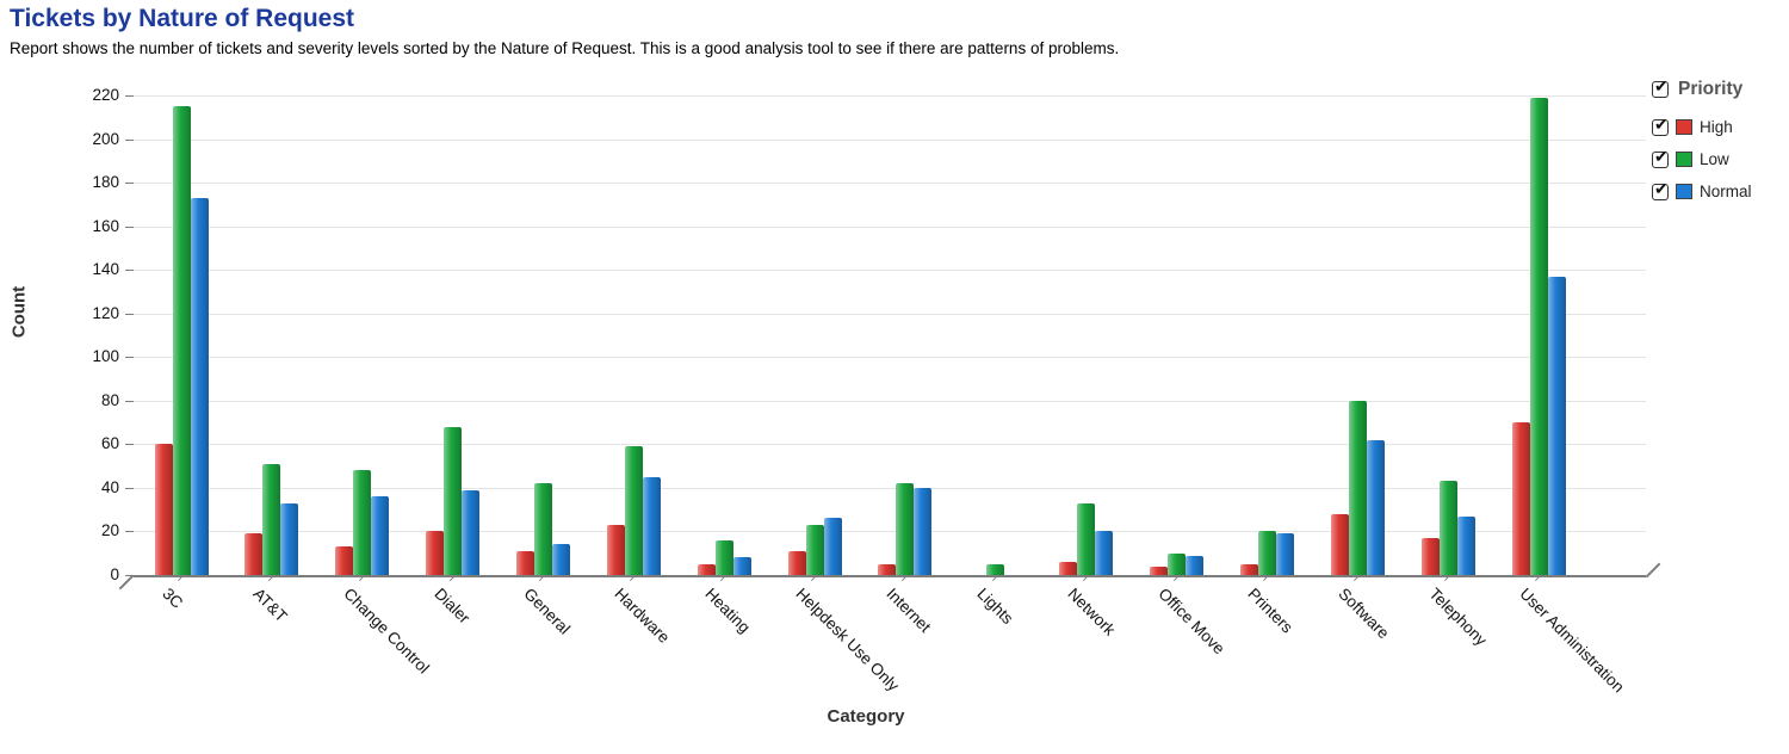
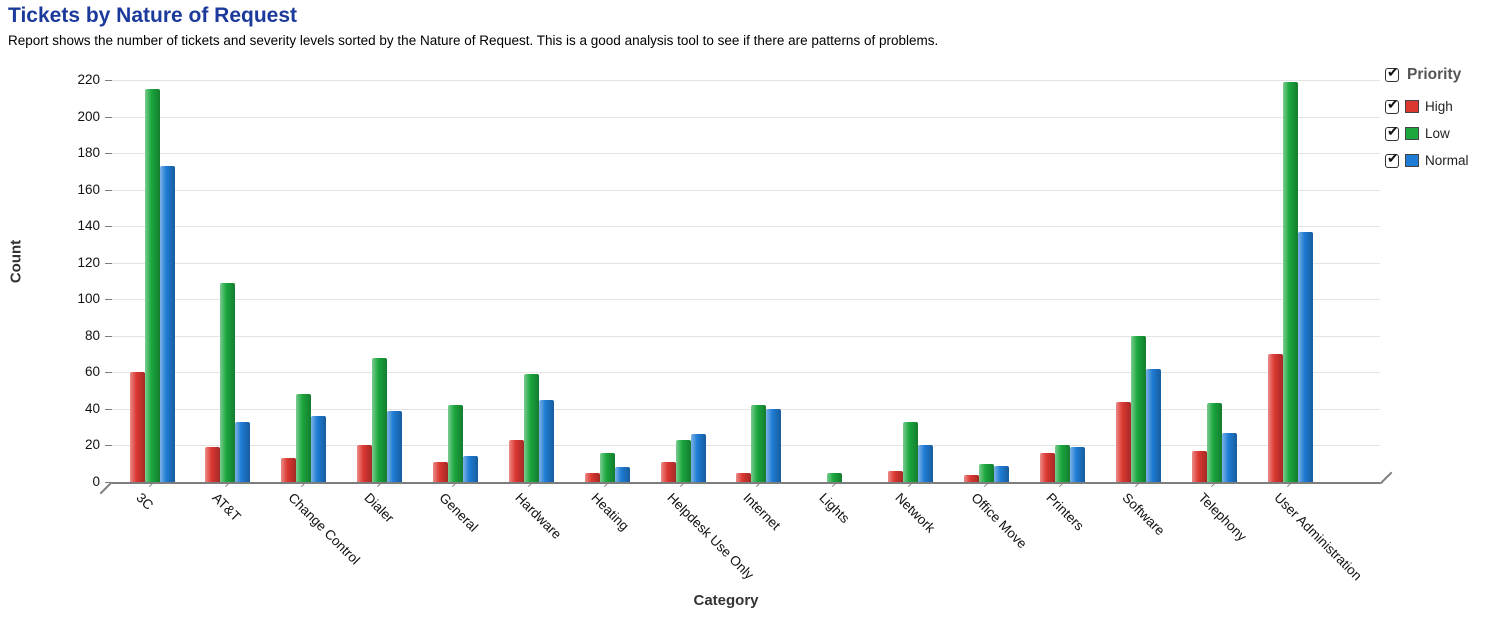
Low/AT&T: 51 -> 109
High/Printers: 5 -> 16
High/Software: 28 -> 44
